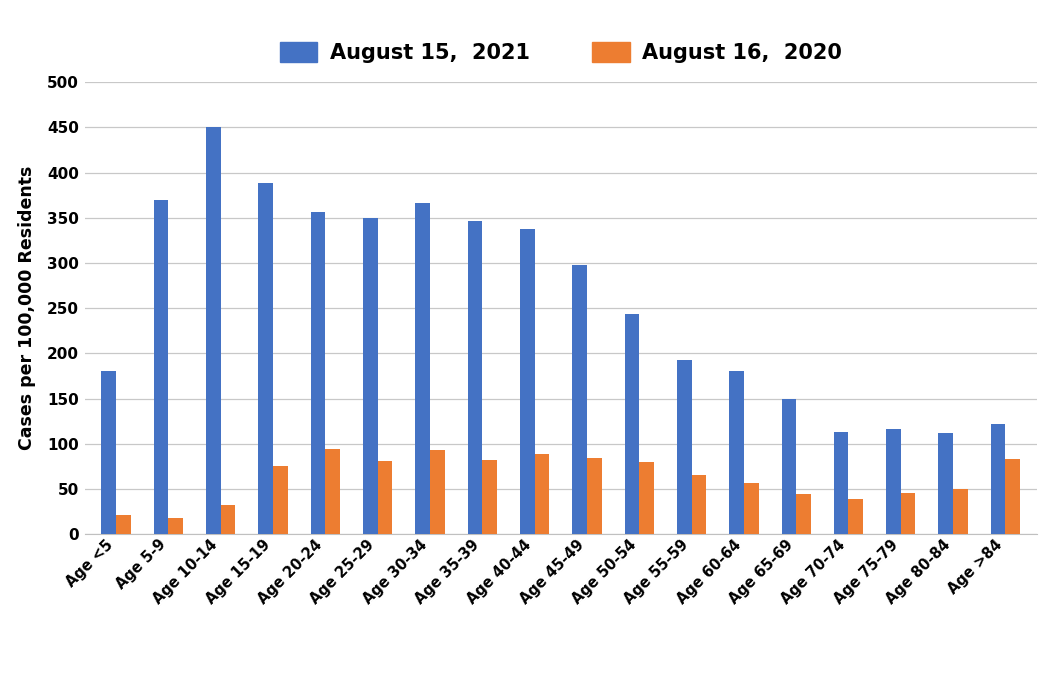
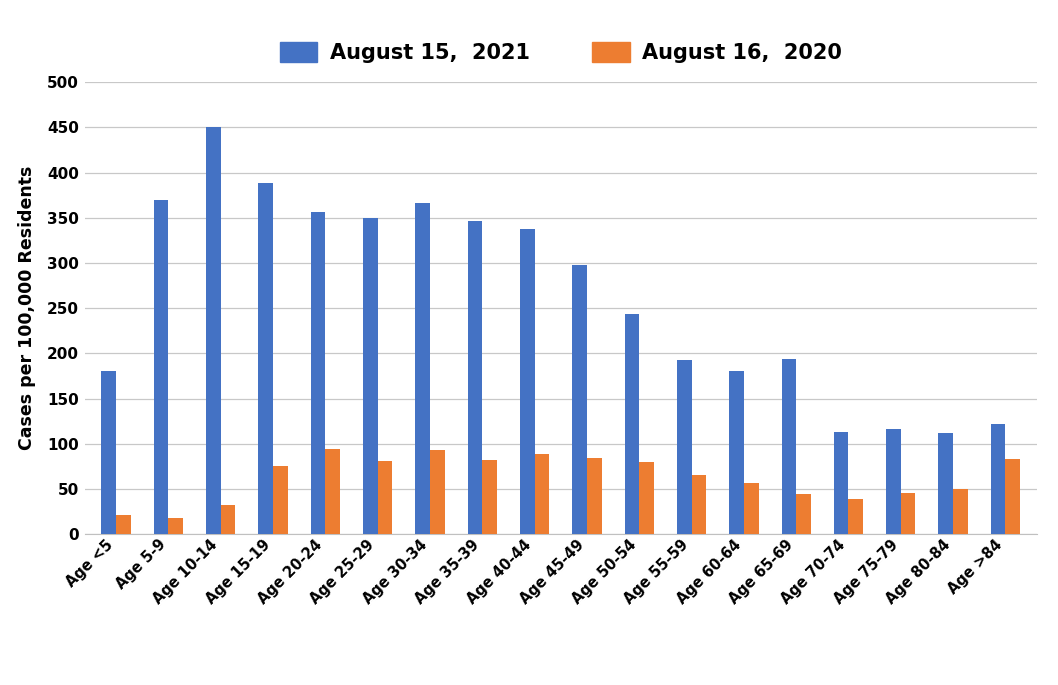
August 15, 2021/Age 65-69: 150 -> 194
